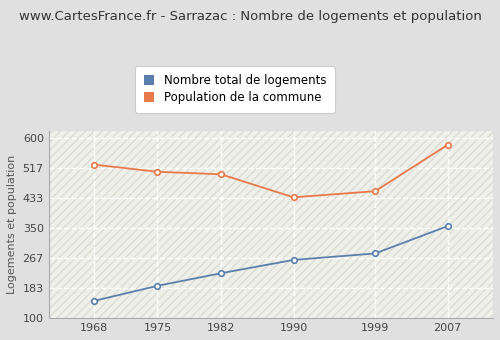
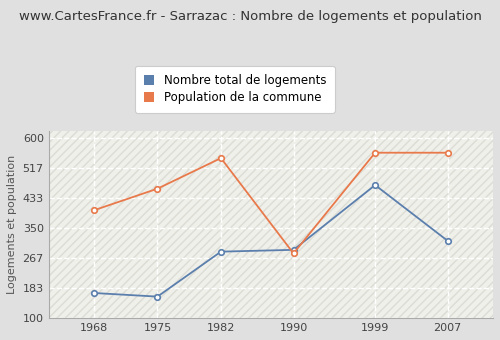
Nombre total de logements/1968: 148 -> 170
Population de la commune/1968: 527 -> 400
Nombre total de logements/1975: 190 -> 160
Population de la commune/1975: 507 -> 460
Nombre total de logements/1982: 225 -> 285
Population de la commune/1982: 500 -> 545
Nombre total de logements/1990: 262 -> 290
Population de la commune/1990: 436 -> 280
Nombre total de logements/1999: 280 -> 470
Population de la commune/1999: 453 -> 560
Nombre total de logements/2007: 356 -> 315
Population de la commune/2007: 582 -> 560
